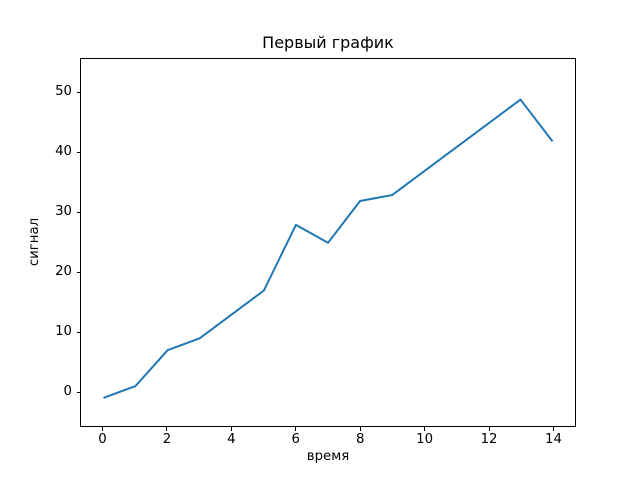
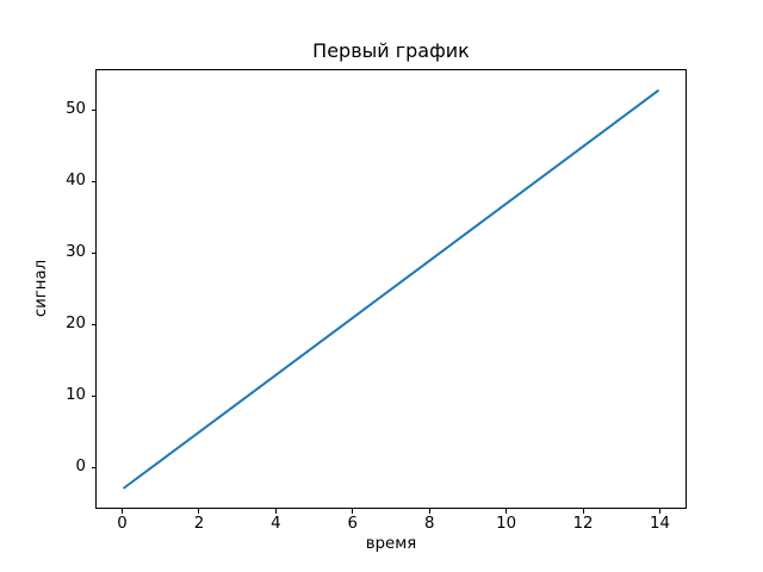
0: -1 -> -3
2: 7 -> 5
6: 28 -> 21
8: 32 -> 29
14: 42 -> 53
